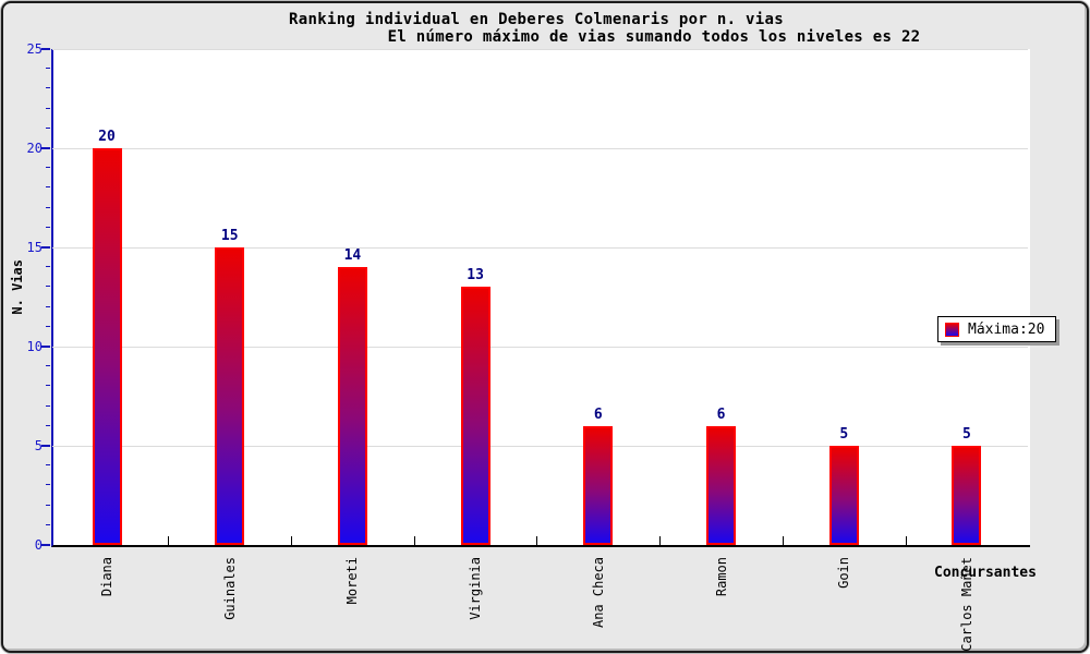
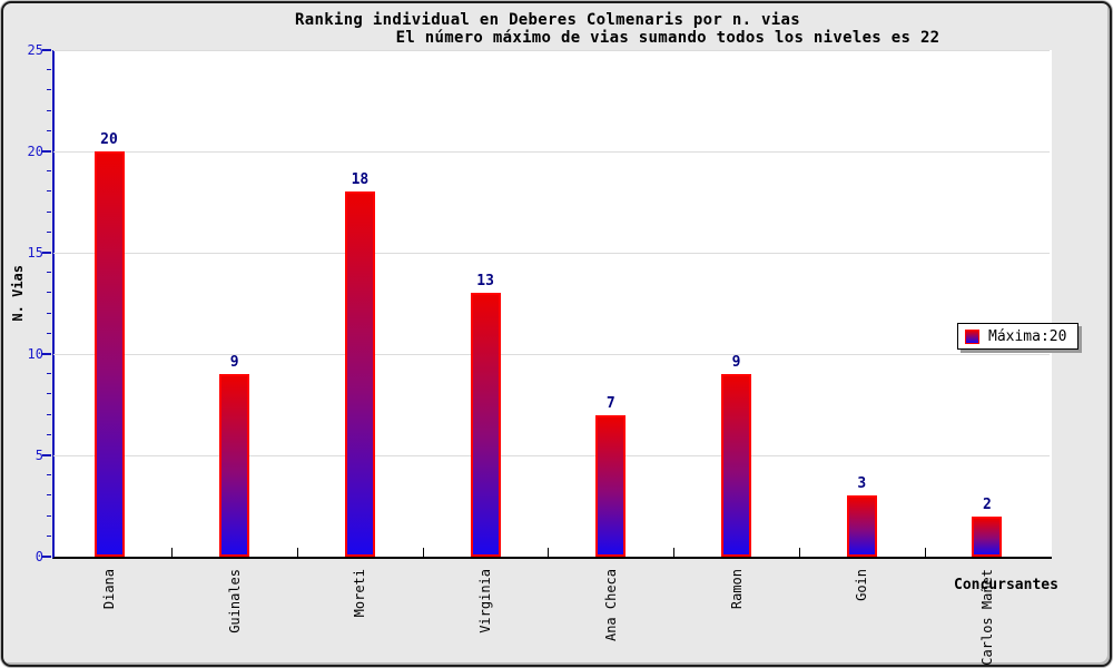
Guinales: 15 -> 9
Moreti: 14 -> 18
Ana Checa: 6 -> 7
Ramon: 6 -> 9
Goin: 5 -> 3
Carlos Mañet: 5 -> 2
